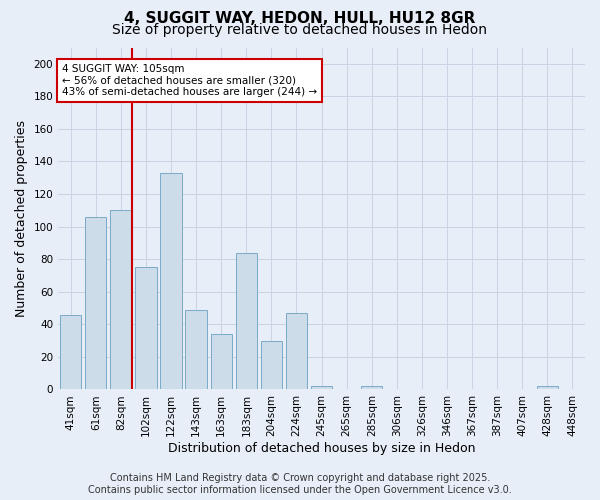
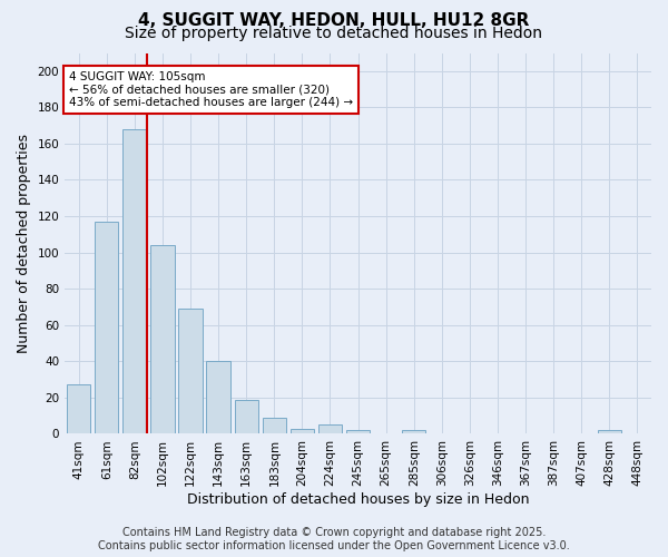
41sqm: 46 -> 27
61sqm: 106 -> 117
82sqm: 110 -> 168
102sqm: 75 -> 104
122sqm: 133 -> 69
143sqm: 49 -> 40
163sqm: 34 -> 19
183sqm: 84 -> 9
204sqm: 30 -> 3
224sqm: 47 -> 5
